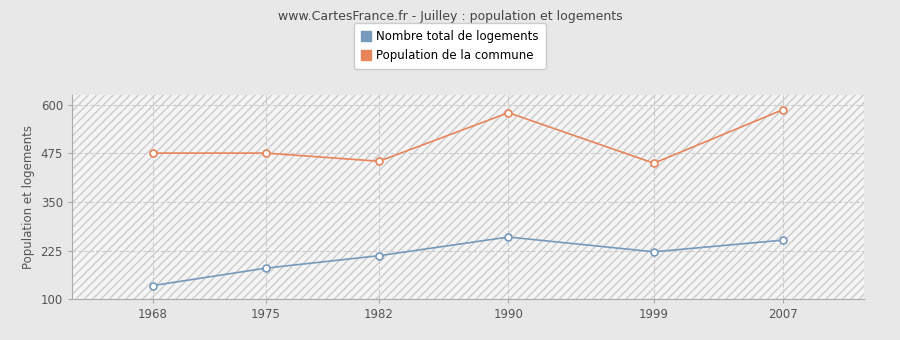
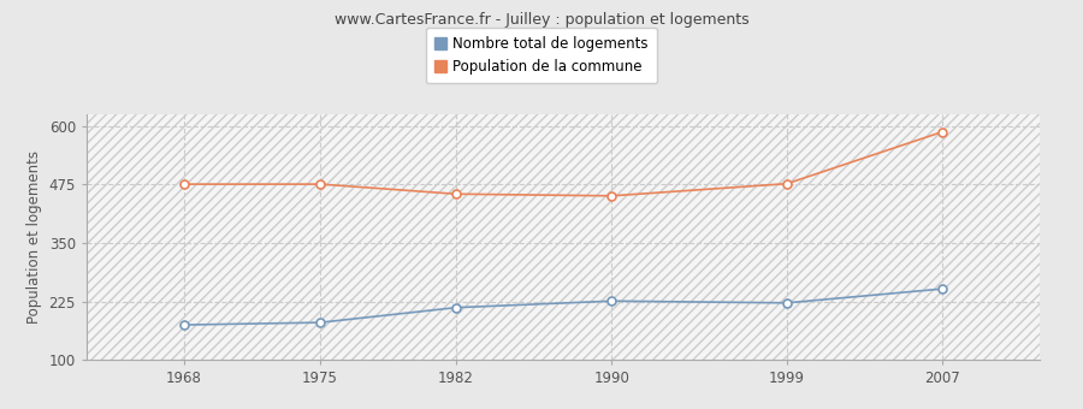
Nombre total de logements/1968: 135 -> 175
Nombre total de logements/1990: 260 -> 226
Population de la commune/1990: 580 -> 451
Population de la commune/1999: 450 -> 477
